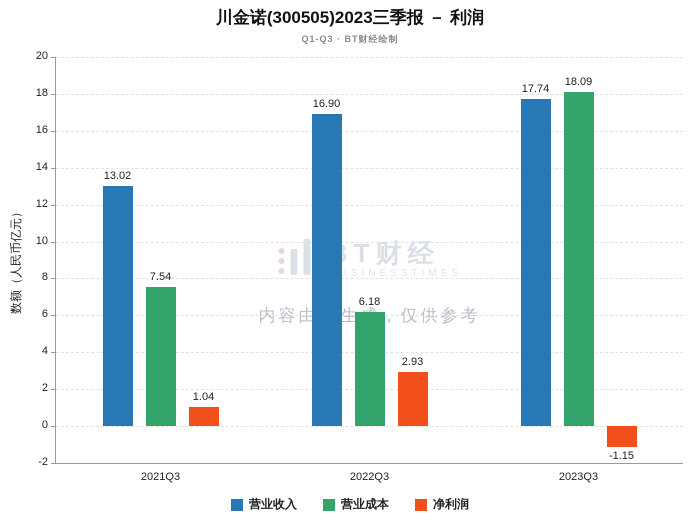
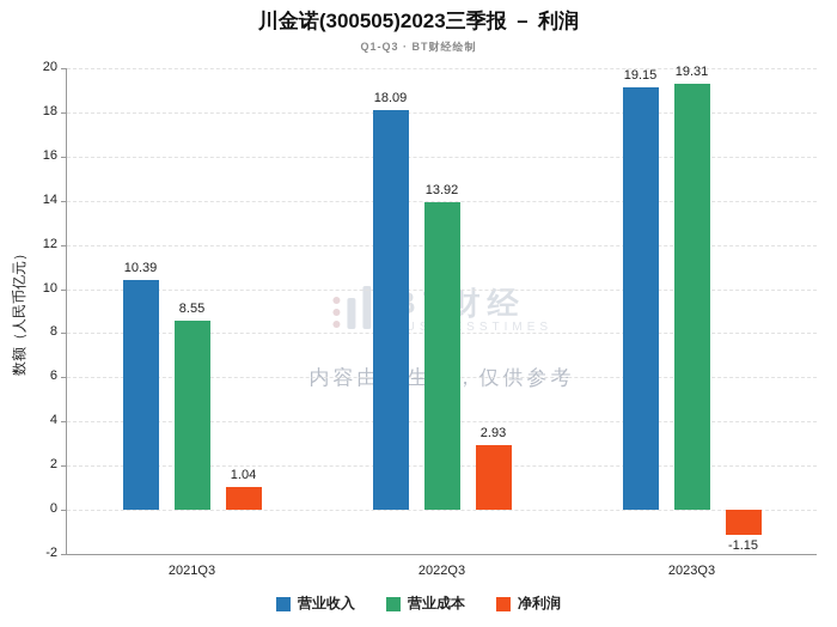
营业收入/2021Q3: 13.02 -> 10.39
营业成本/2021Q3: 7.54 -> 8.55
营业收入/2022Q3: 16.90 -> 18.09
营业成本/2022Q3: 6.18 -> 13.92
营业收入/2023Q3: 17.74 -> 19.15
营业成本/2023Q3: 18.09 -> 19.31
